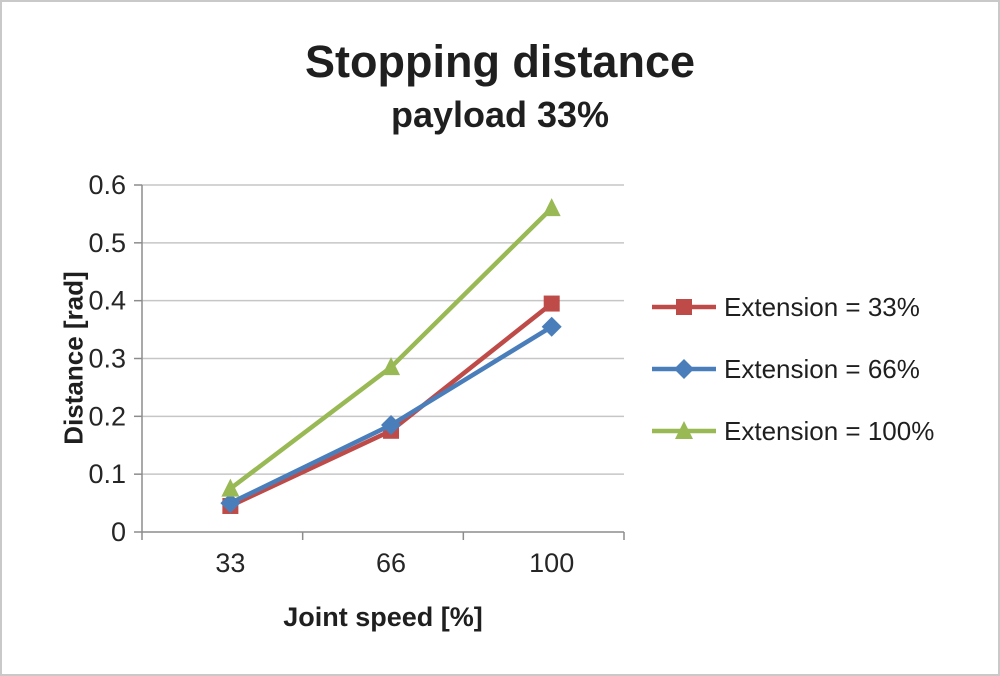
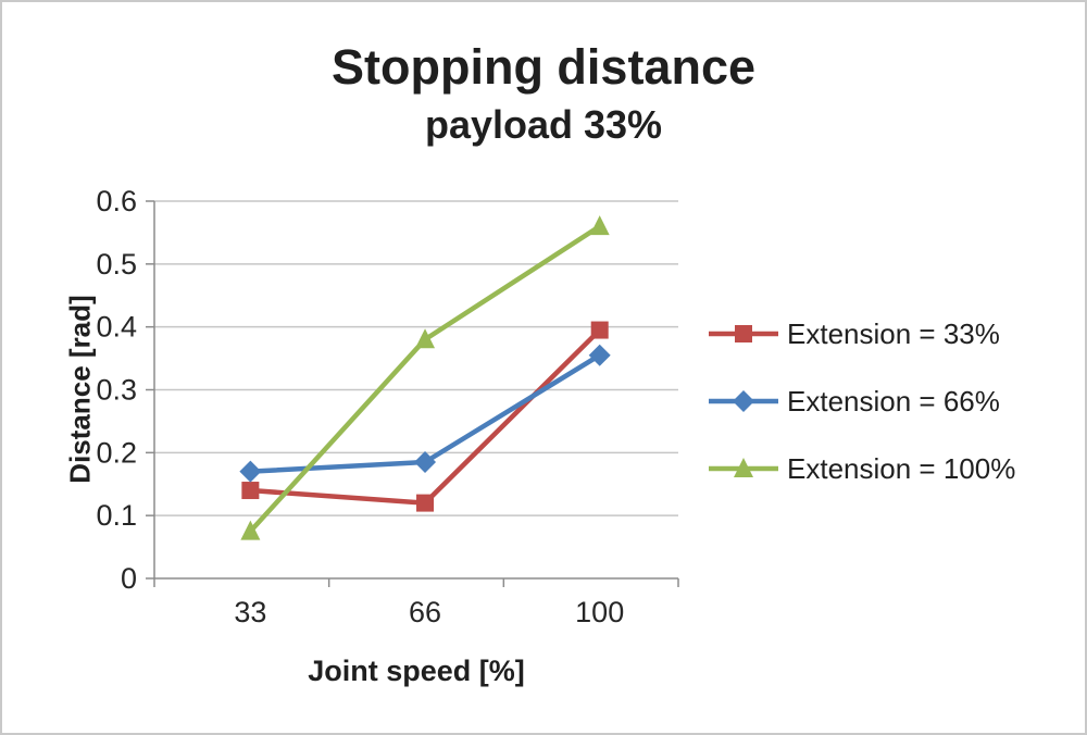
Extension = 33%/33: 0.04 -> 0.14
Extension = 66%/33: 0.05 -> 0.17
Extension = 33%/66: 0.17 -> 0.12
Extension = 100%/66: 0.28 -> 0.38
